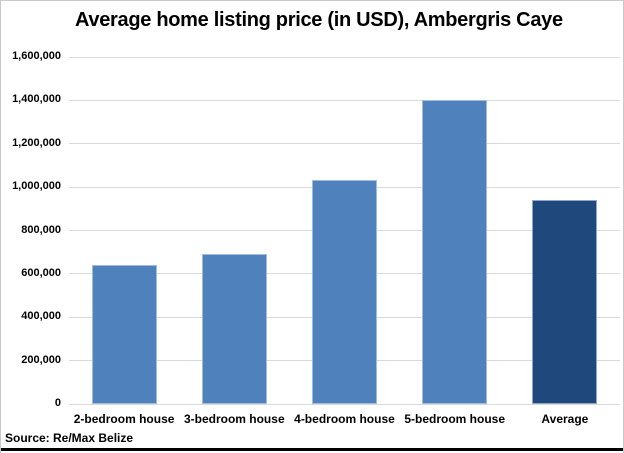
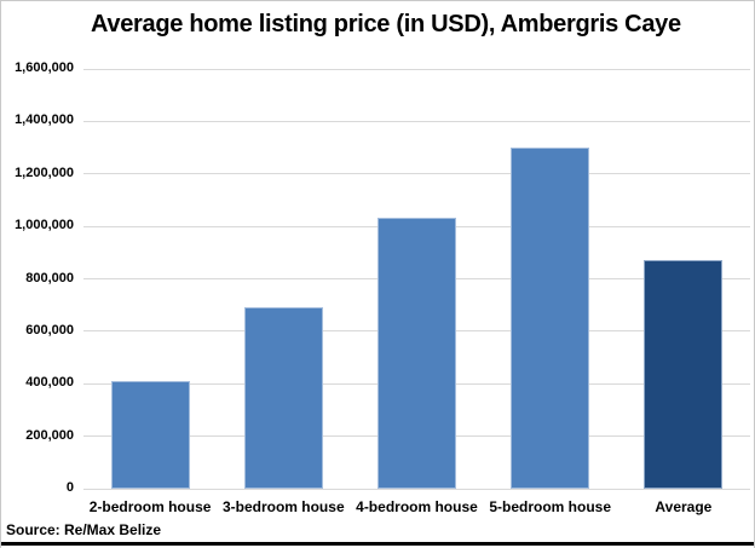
2-bedroom house: 640000 -> 410000
5-bedroom house: 1400000 -> 1300000
Average: 940000 -> 870000
